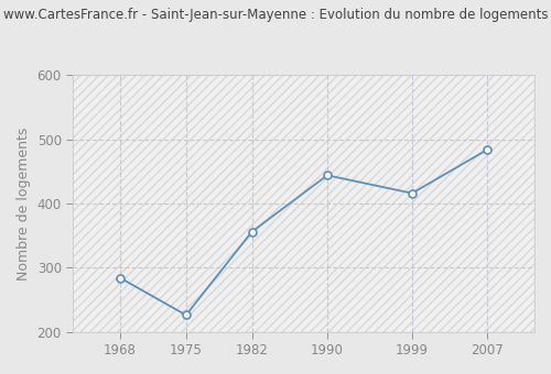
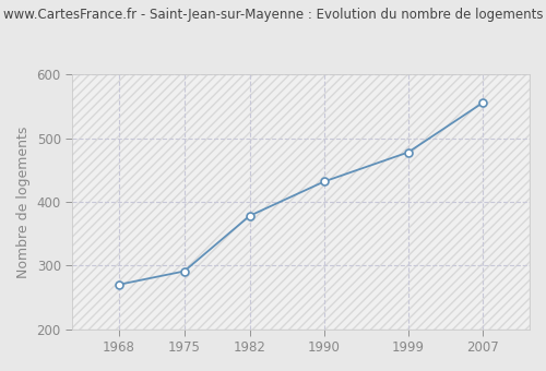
1968: 284 -> 270
1975: 226 -> 291
1982: 356 -> 378
1990: 444 -> 432
1999: 416 -> 478
2007: 484 -> 556
